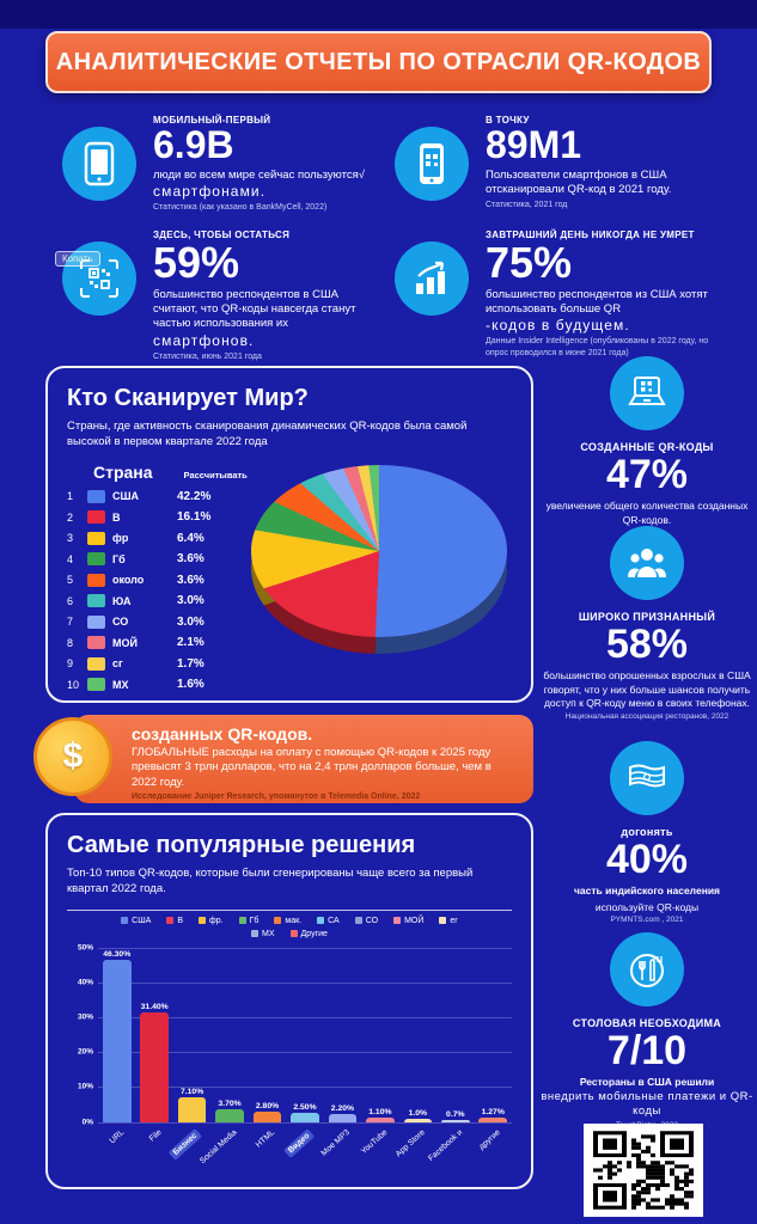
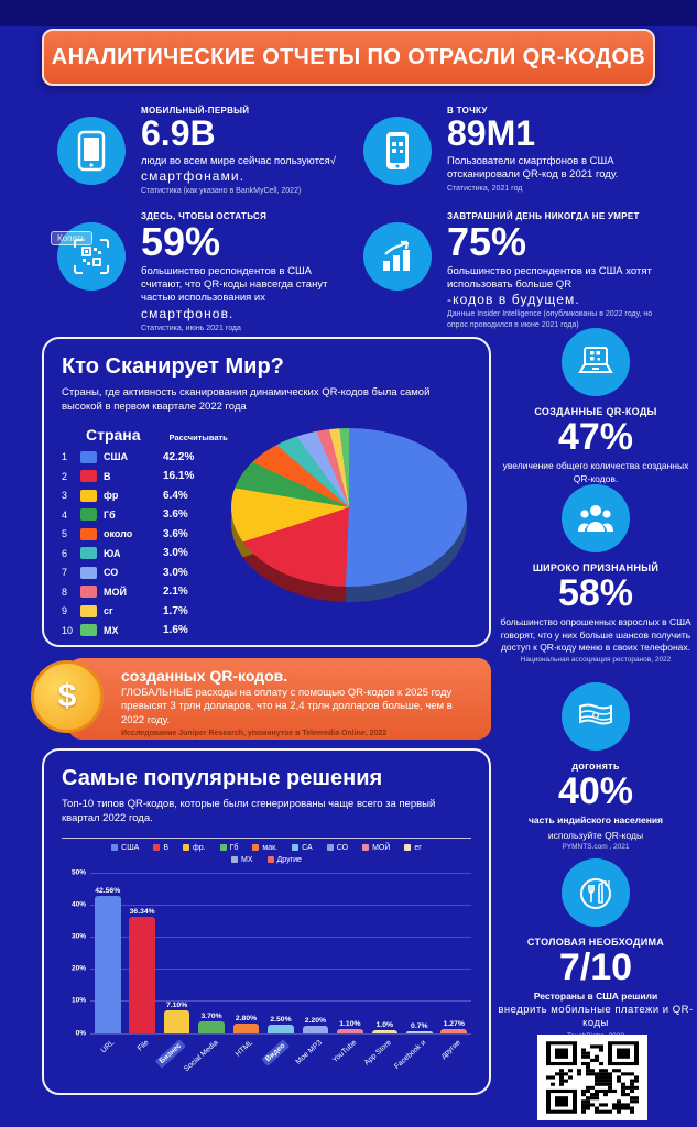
Самые популярные решения/URL: 46.30% -> 42.56%
Самые популярные решения/File: 31.40% -> 36.34%
